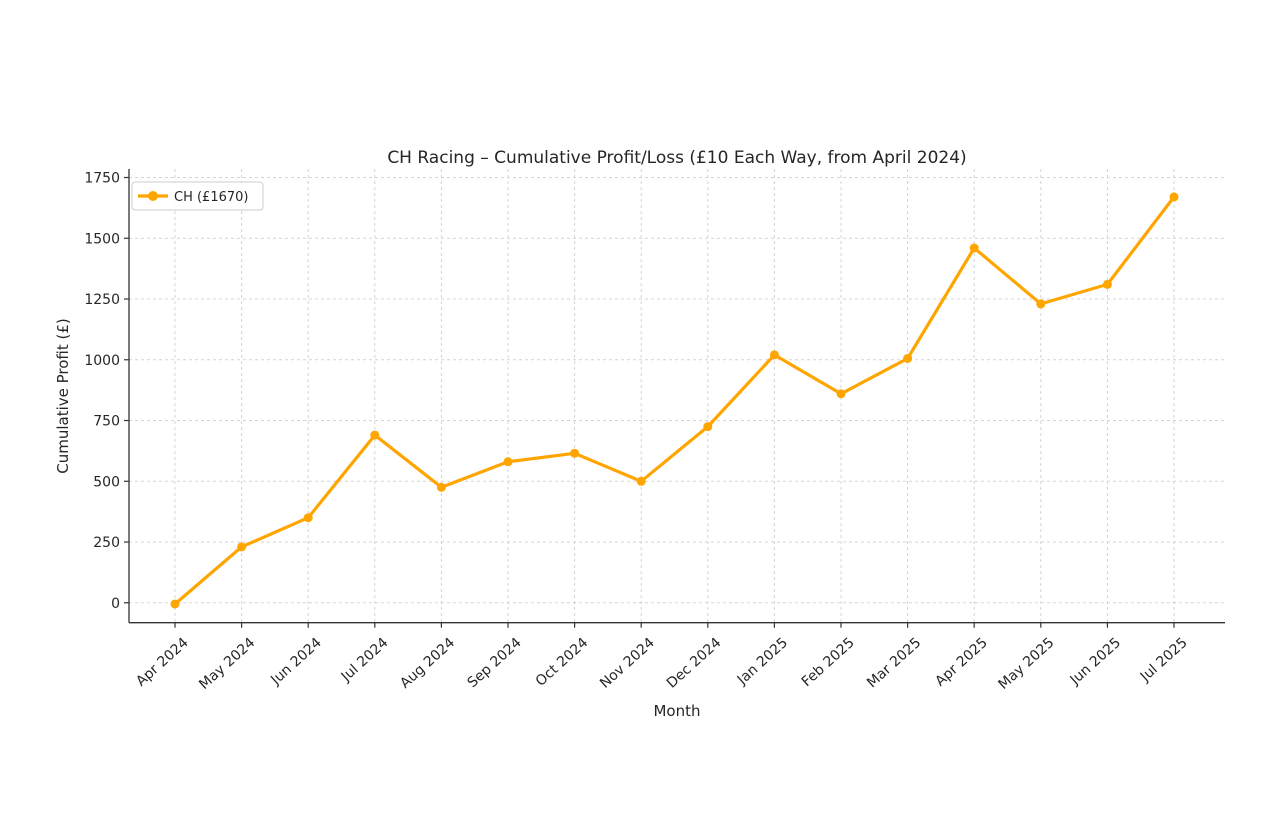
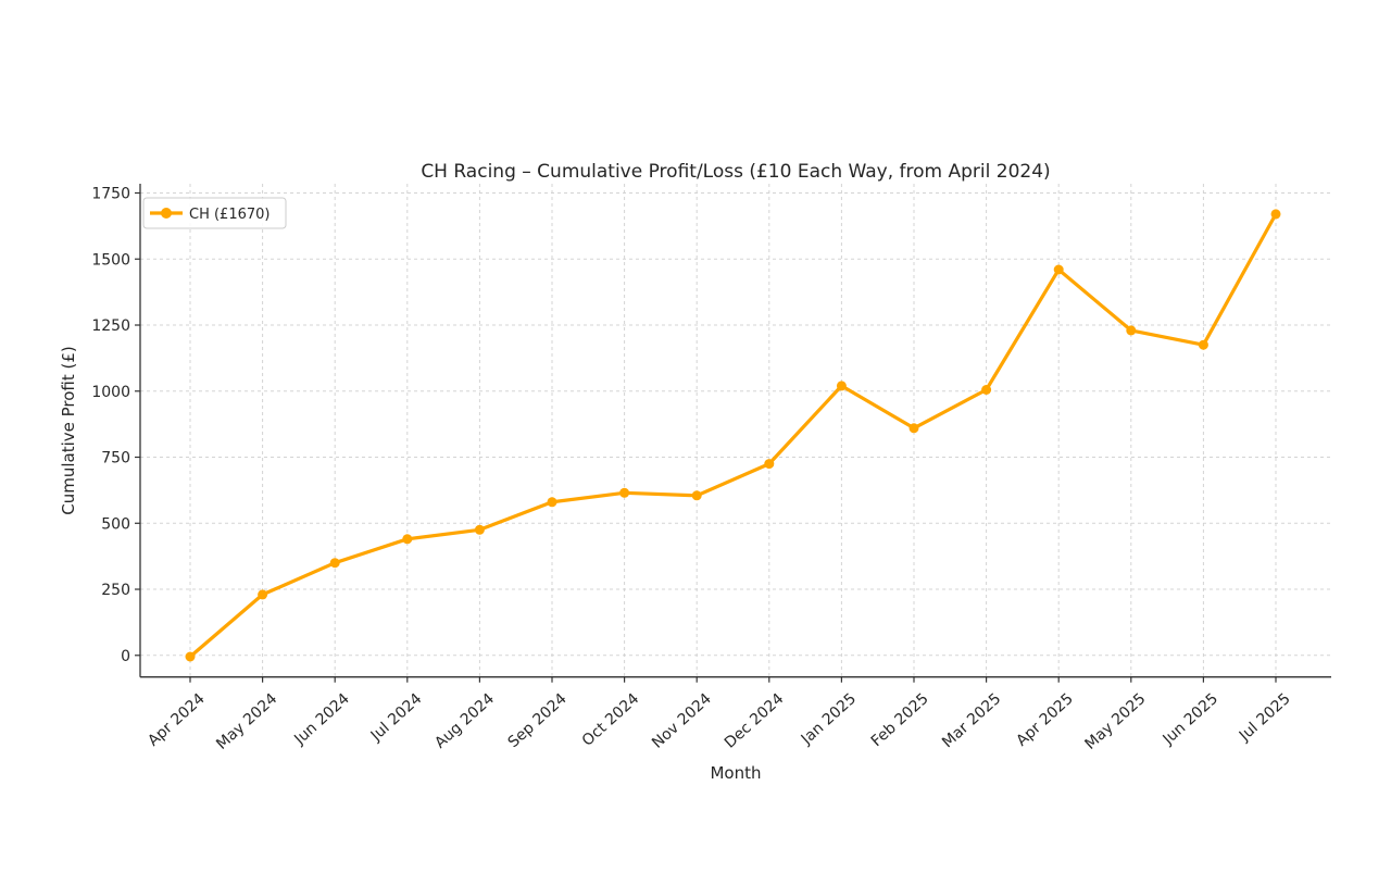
Jul 2024: 690 -> 440
Nov 2024: 500 -> 600
Jun 2025: 1310 -> 1180
